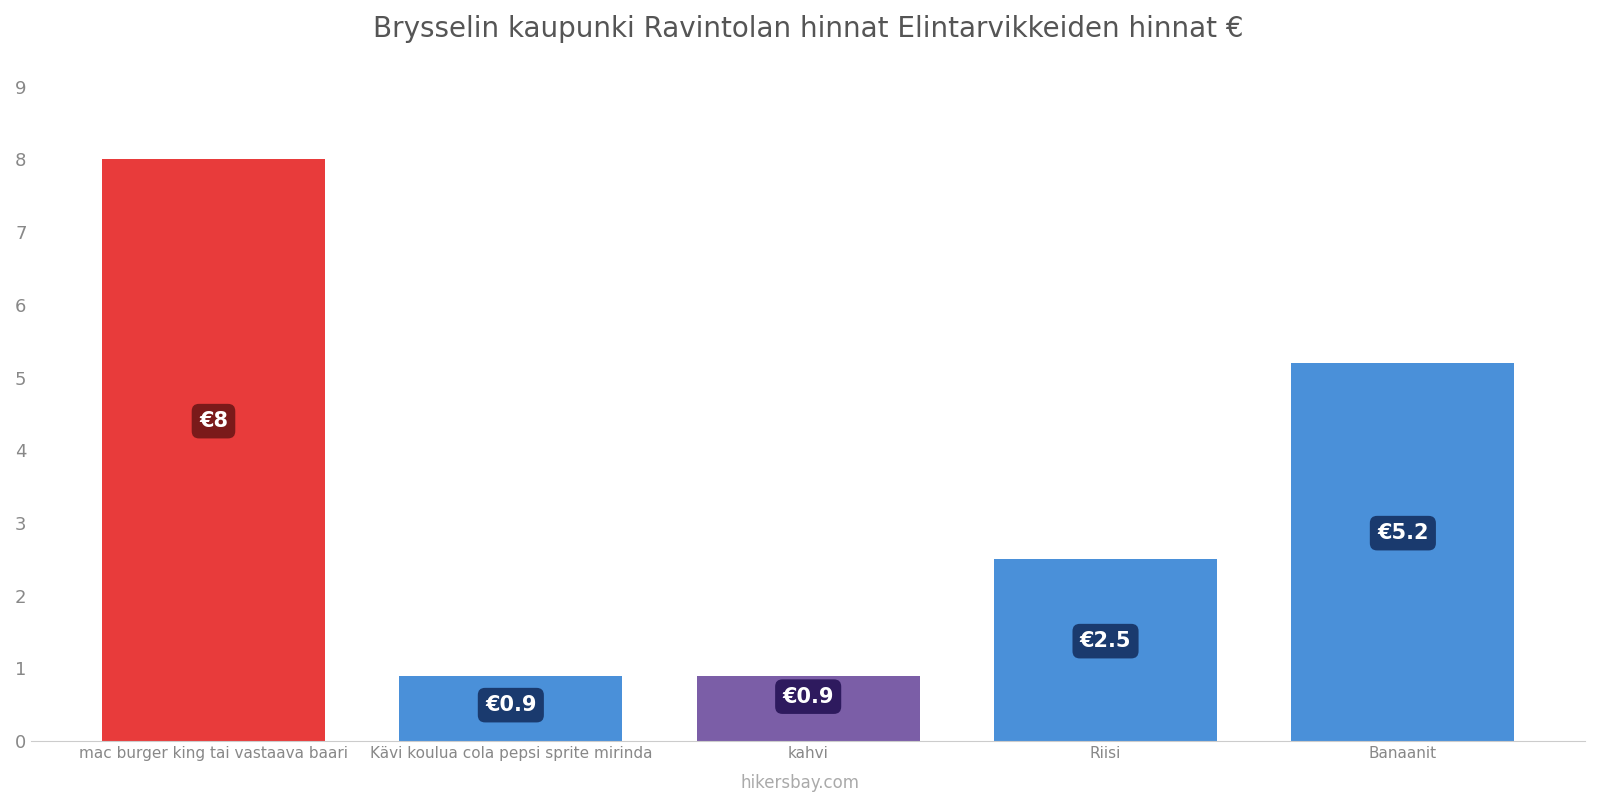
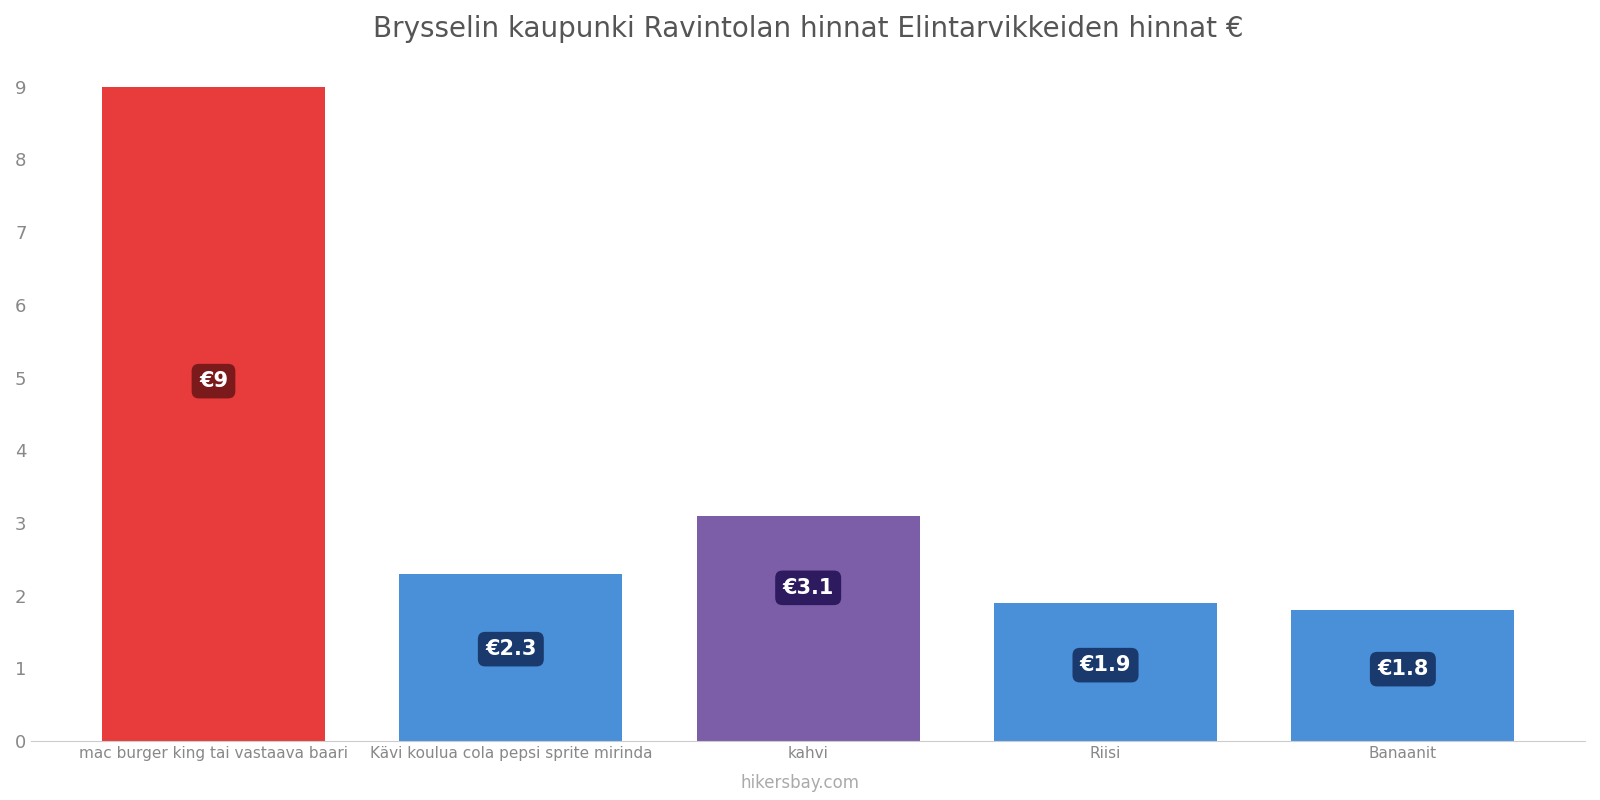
mac burger king tai vastaava baari: €8 -> €9
Kävi koulua cola pepsi sprite mirinda: €0.9 -> €2.3
kahvi: €0.9 -> €3.1
Riisi: €2.5 -> €1.9
Banaanit: €5.2 -> €1.8
